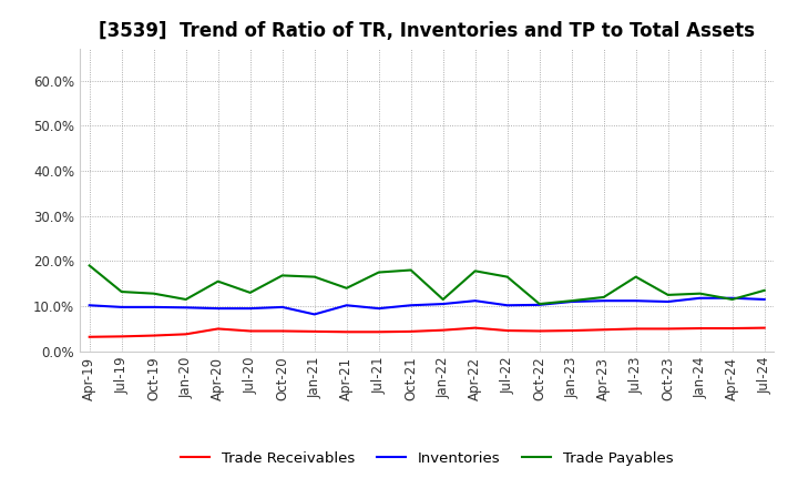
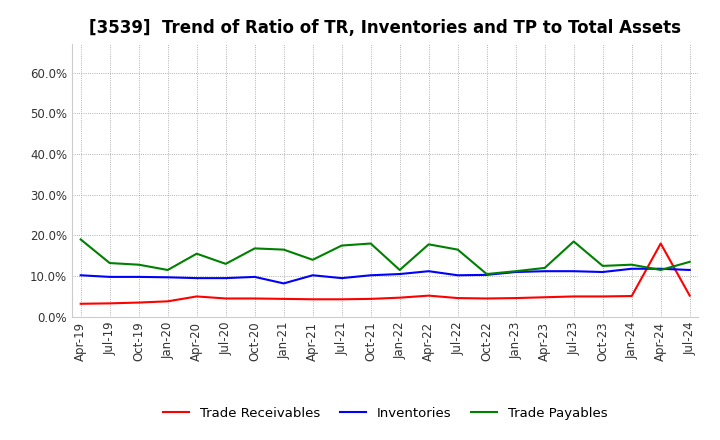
Trade Payables/Jul-23: 16.5% -> 18.5%
Trade Receivables/Apr-24: 5.1% -> 18.0%
